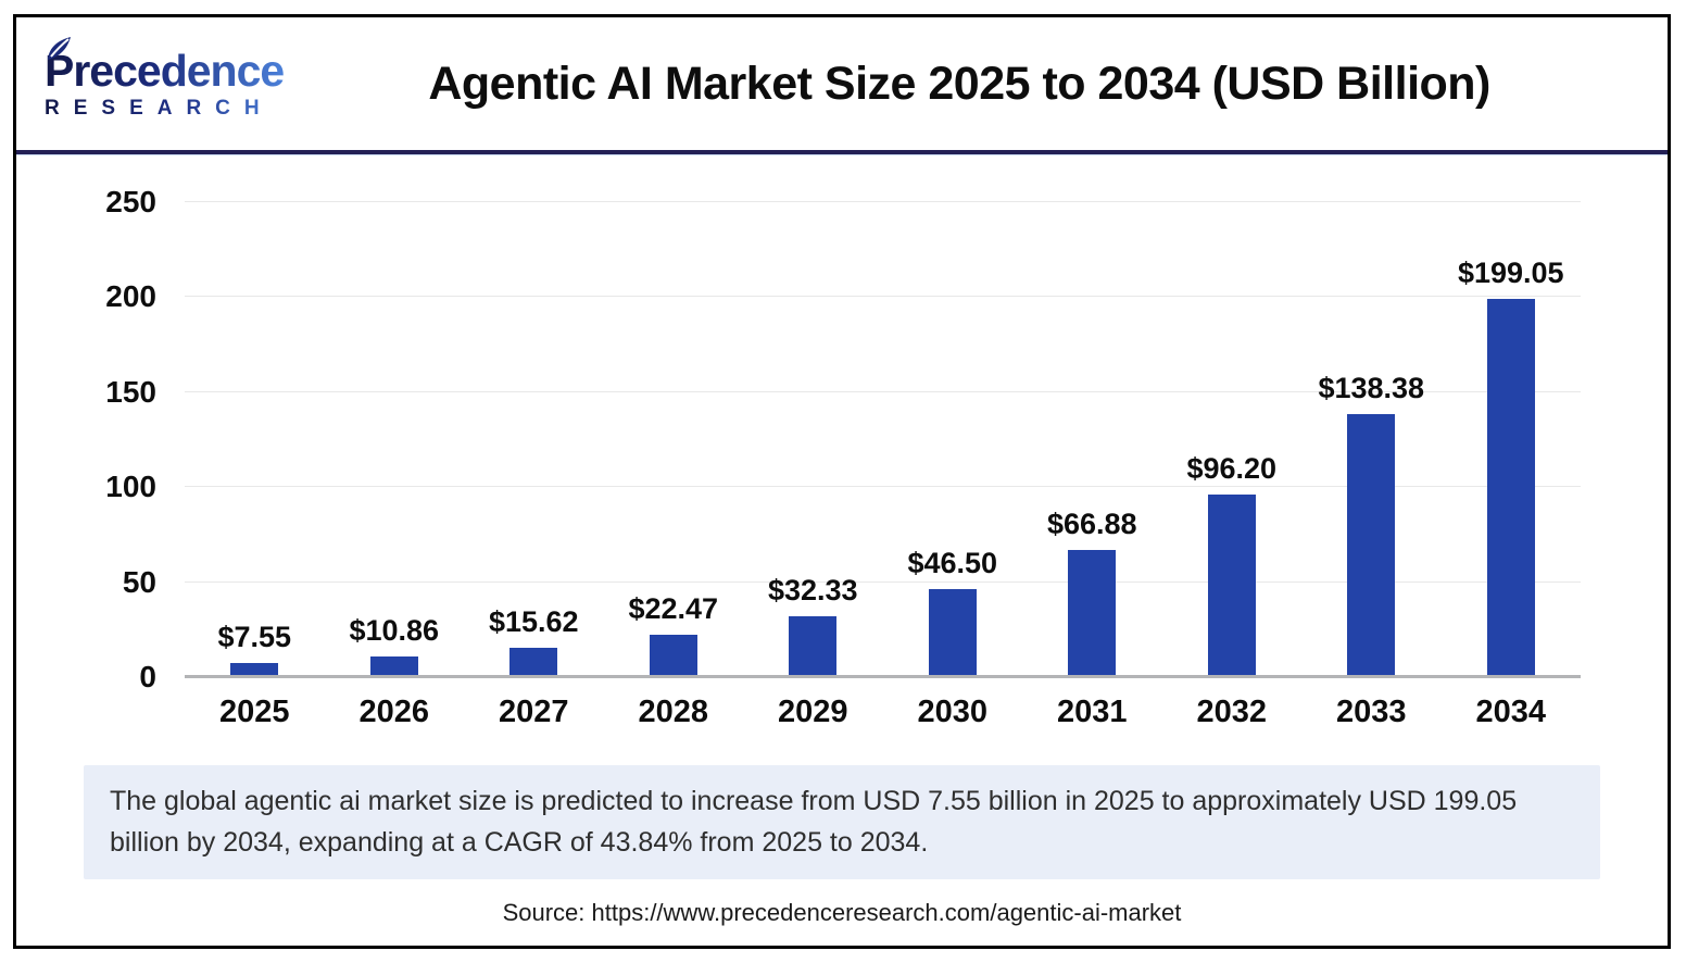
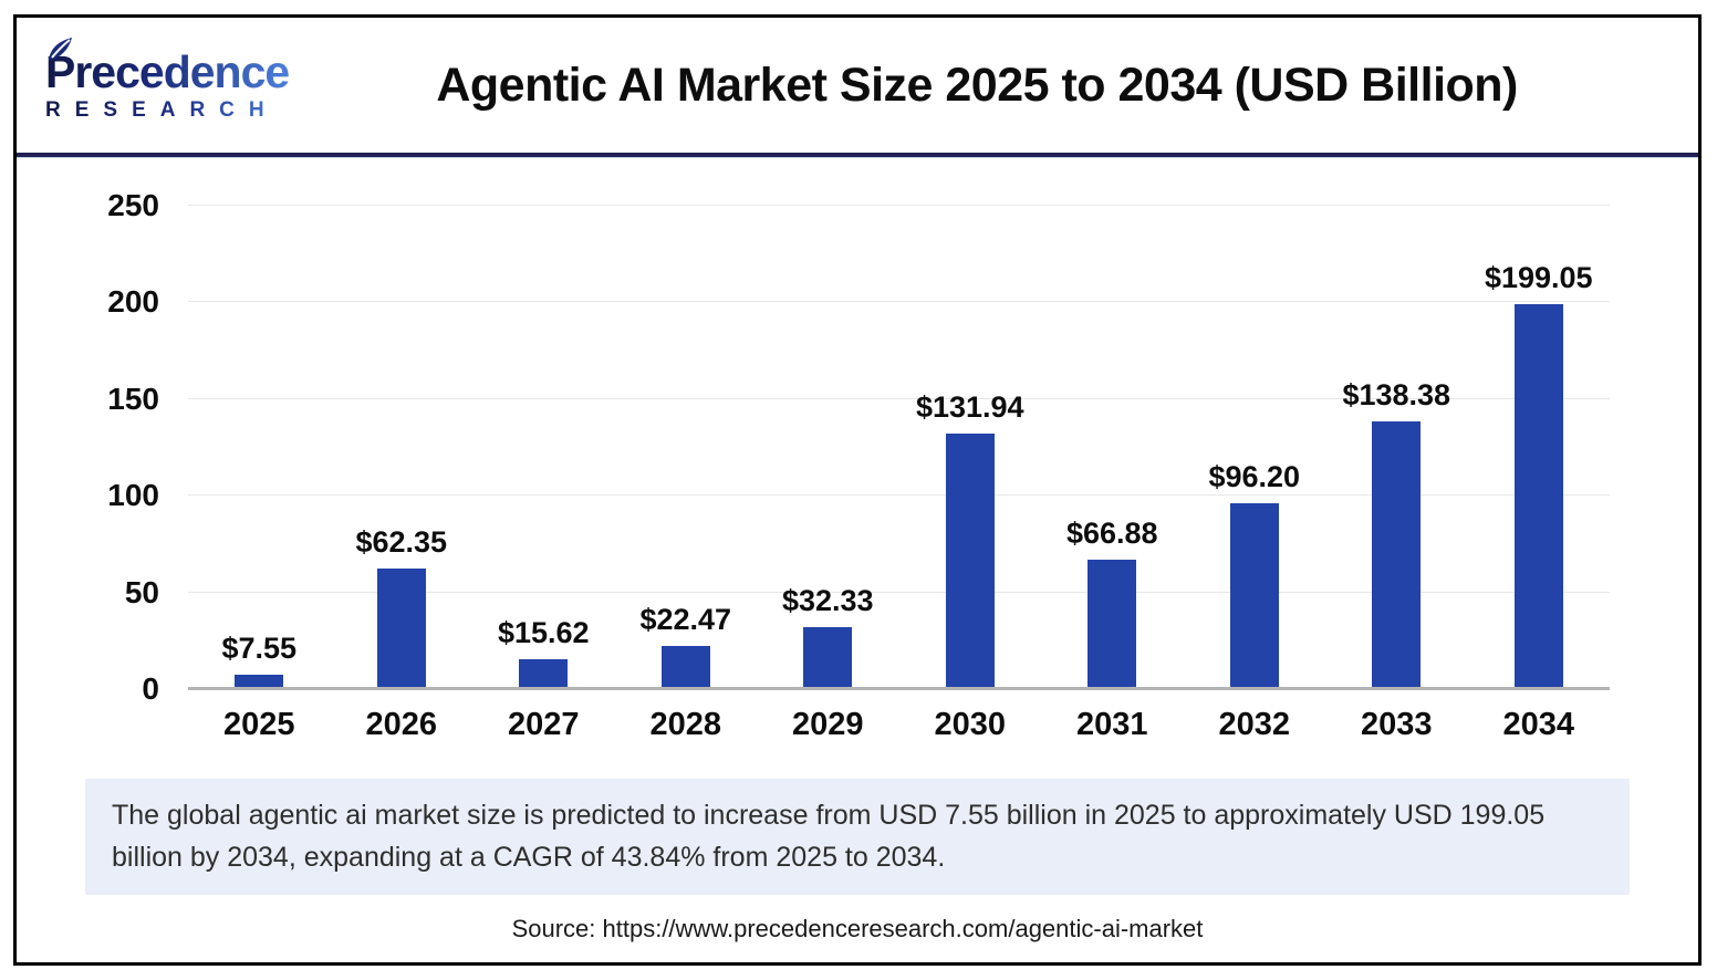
2026: $10.86 -> $62.35
2030: $46.50 -> $131.94
